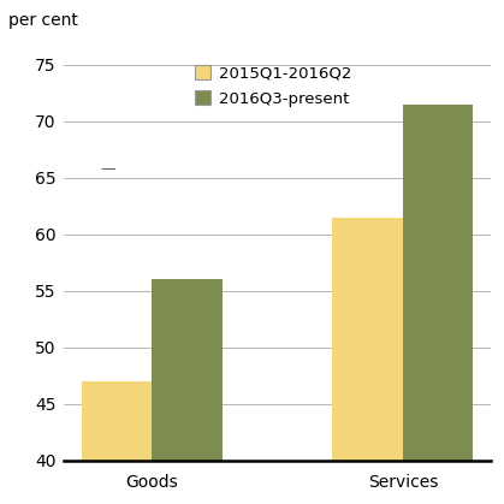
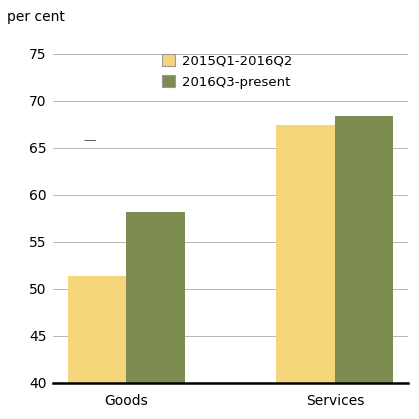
2015Q1-2016Q2/Goods: 47.0 -> 51.4
2016Q3-present/Goods: 56.0 -> 58.2
2015Q1-2016Q2/Services: 61.5 -> 67.4
2016Q3-present/Services: 71.5 -> 68.4
